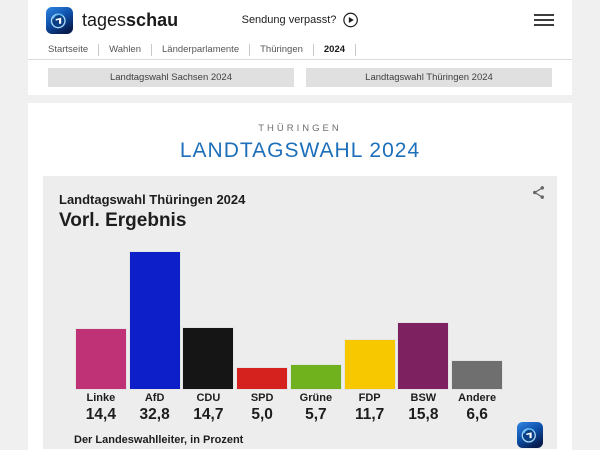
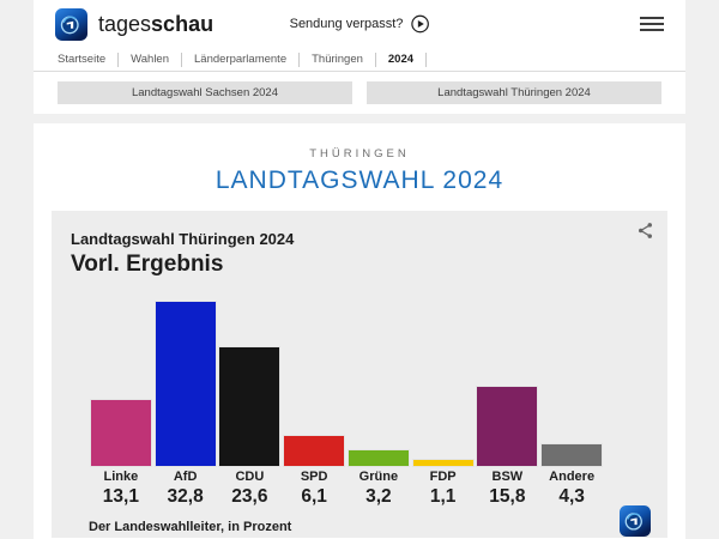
Linke: 14,4 -> 13,1
CDU: 14,7 -> 23,6
SPD: 5,0 -> 6,1
Grüne: 5,7 -> 3,2
FDP: 11,7 -> 1,1
Andere: 6,6 -> 4,3
